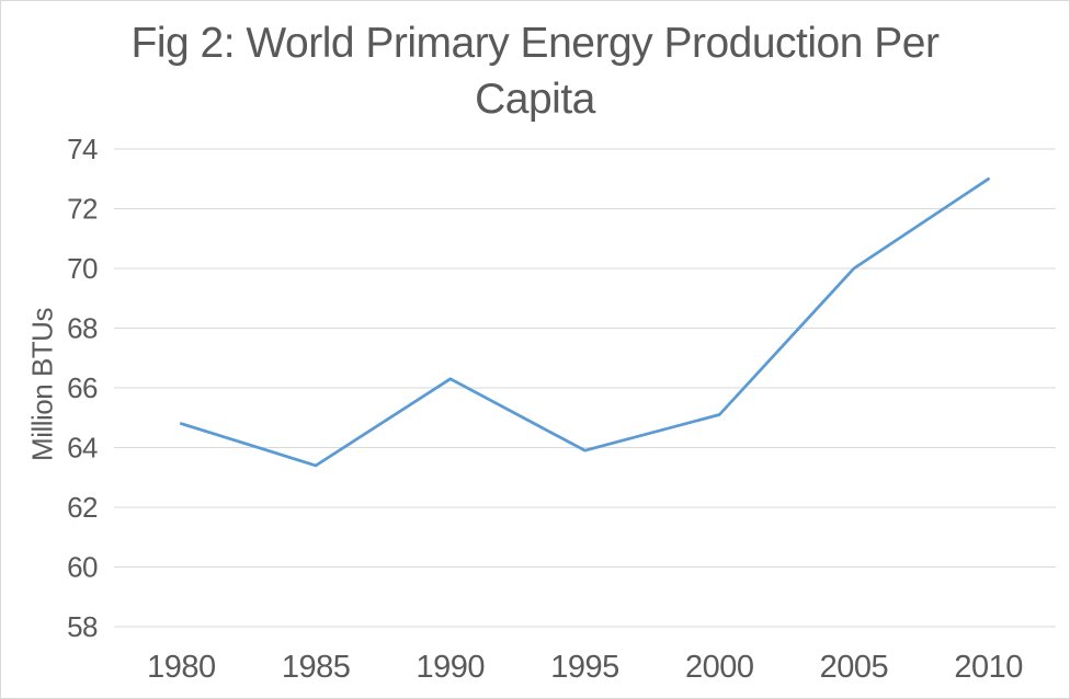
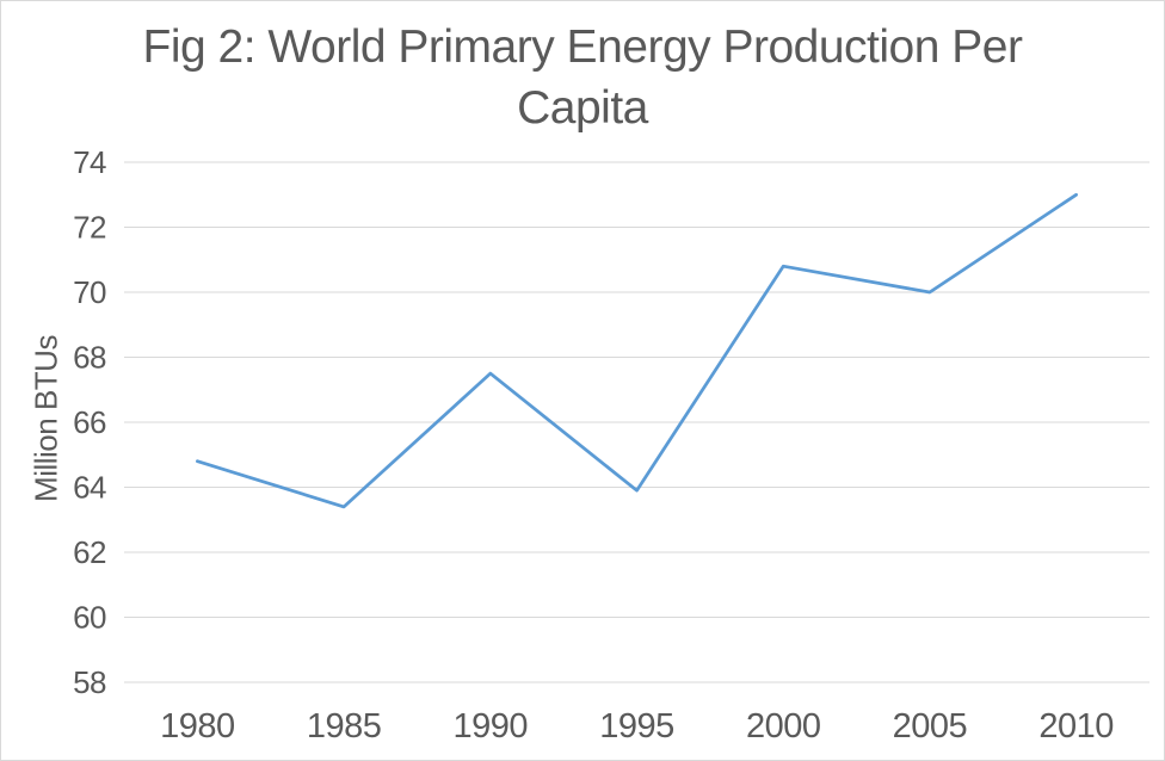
1990: 66.3 -> 67.5
2000: 65.1 -> 70.8
